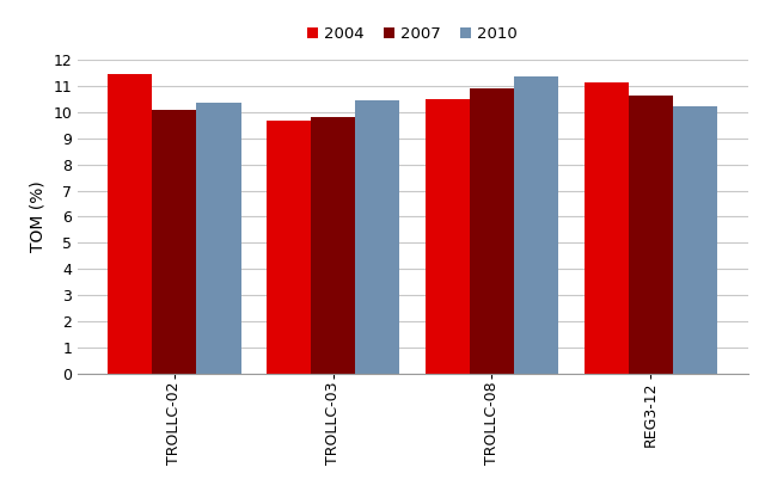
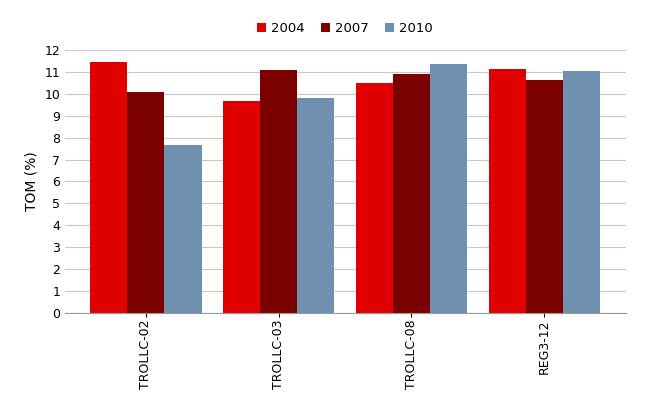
2010/TROLLC-02: 10.35 -> 7.65
2007/TROLLC-03: 9.80 -> 11.10
2010/TROLLC-03: 10.45 -> 9.80
2010/REG3-12: 10.20 -> 11.05
